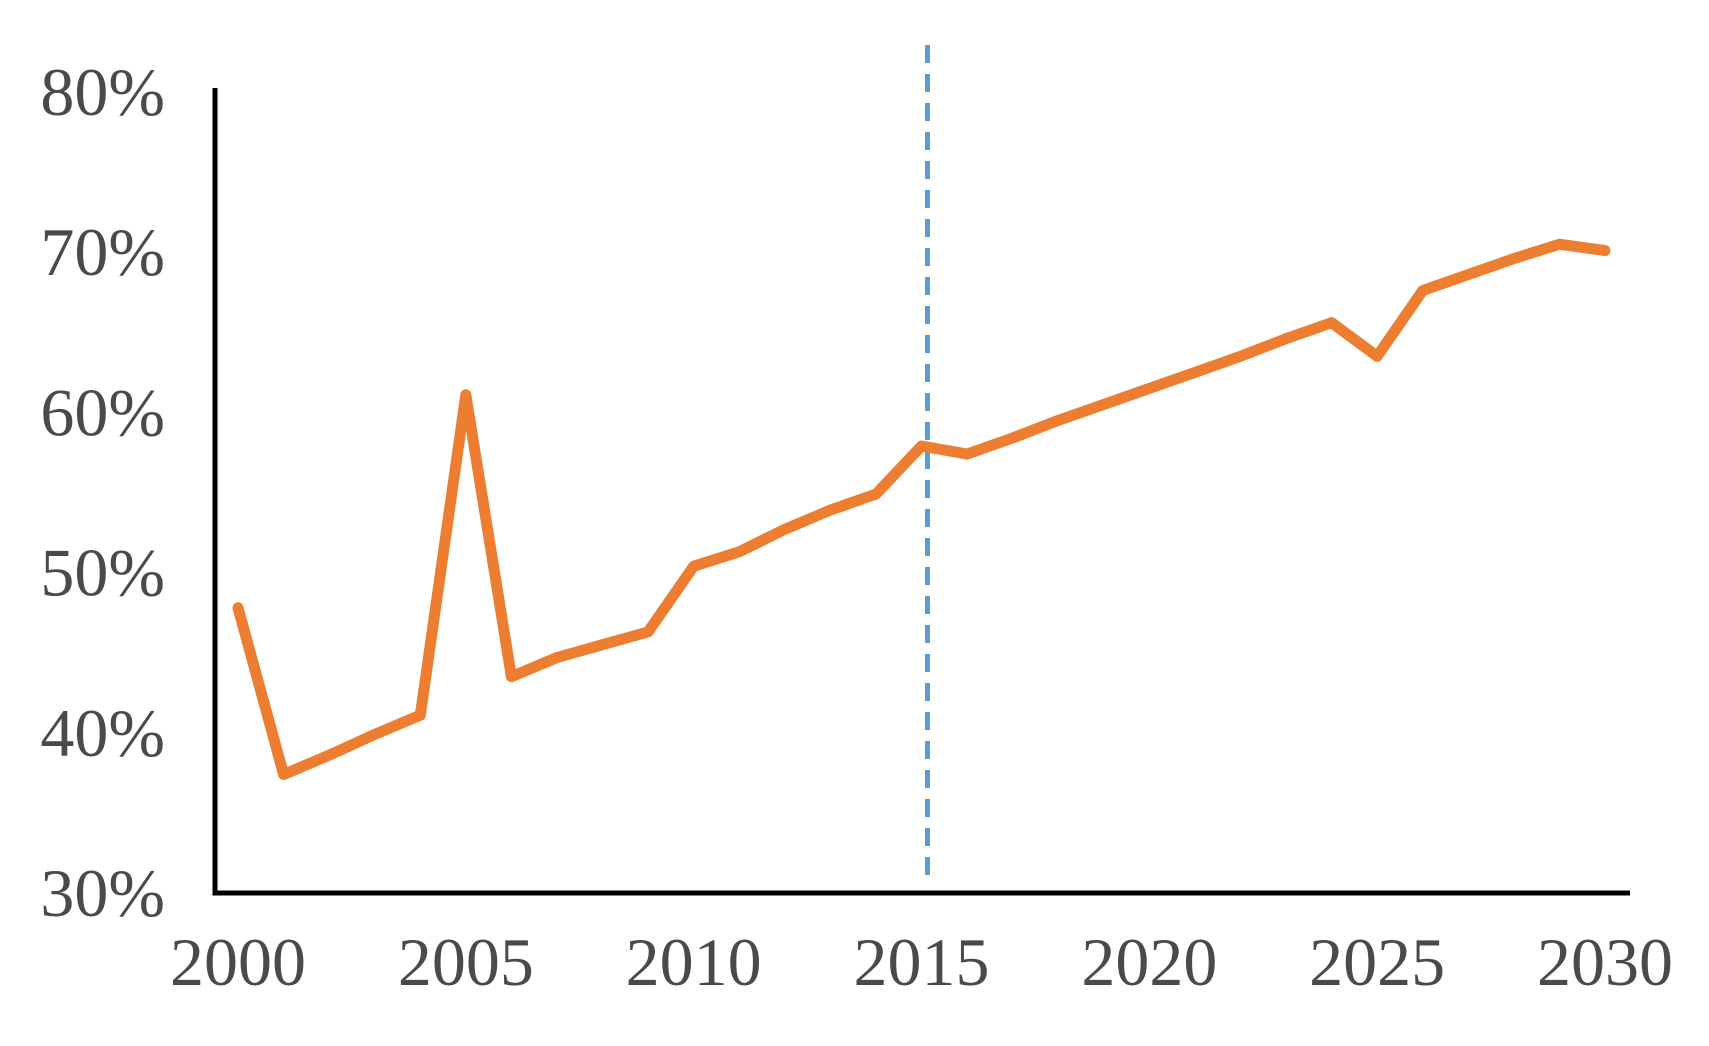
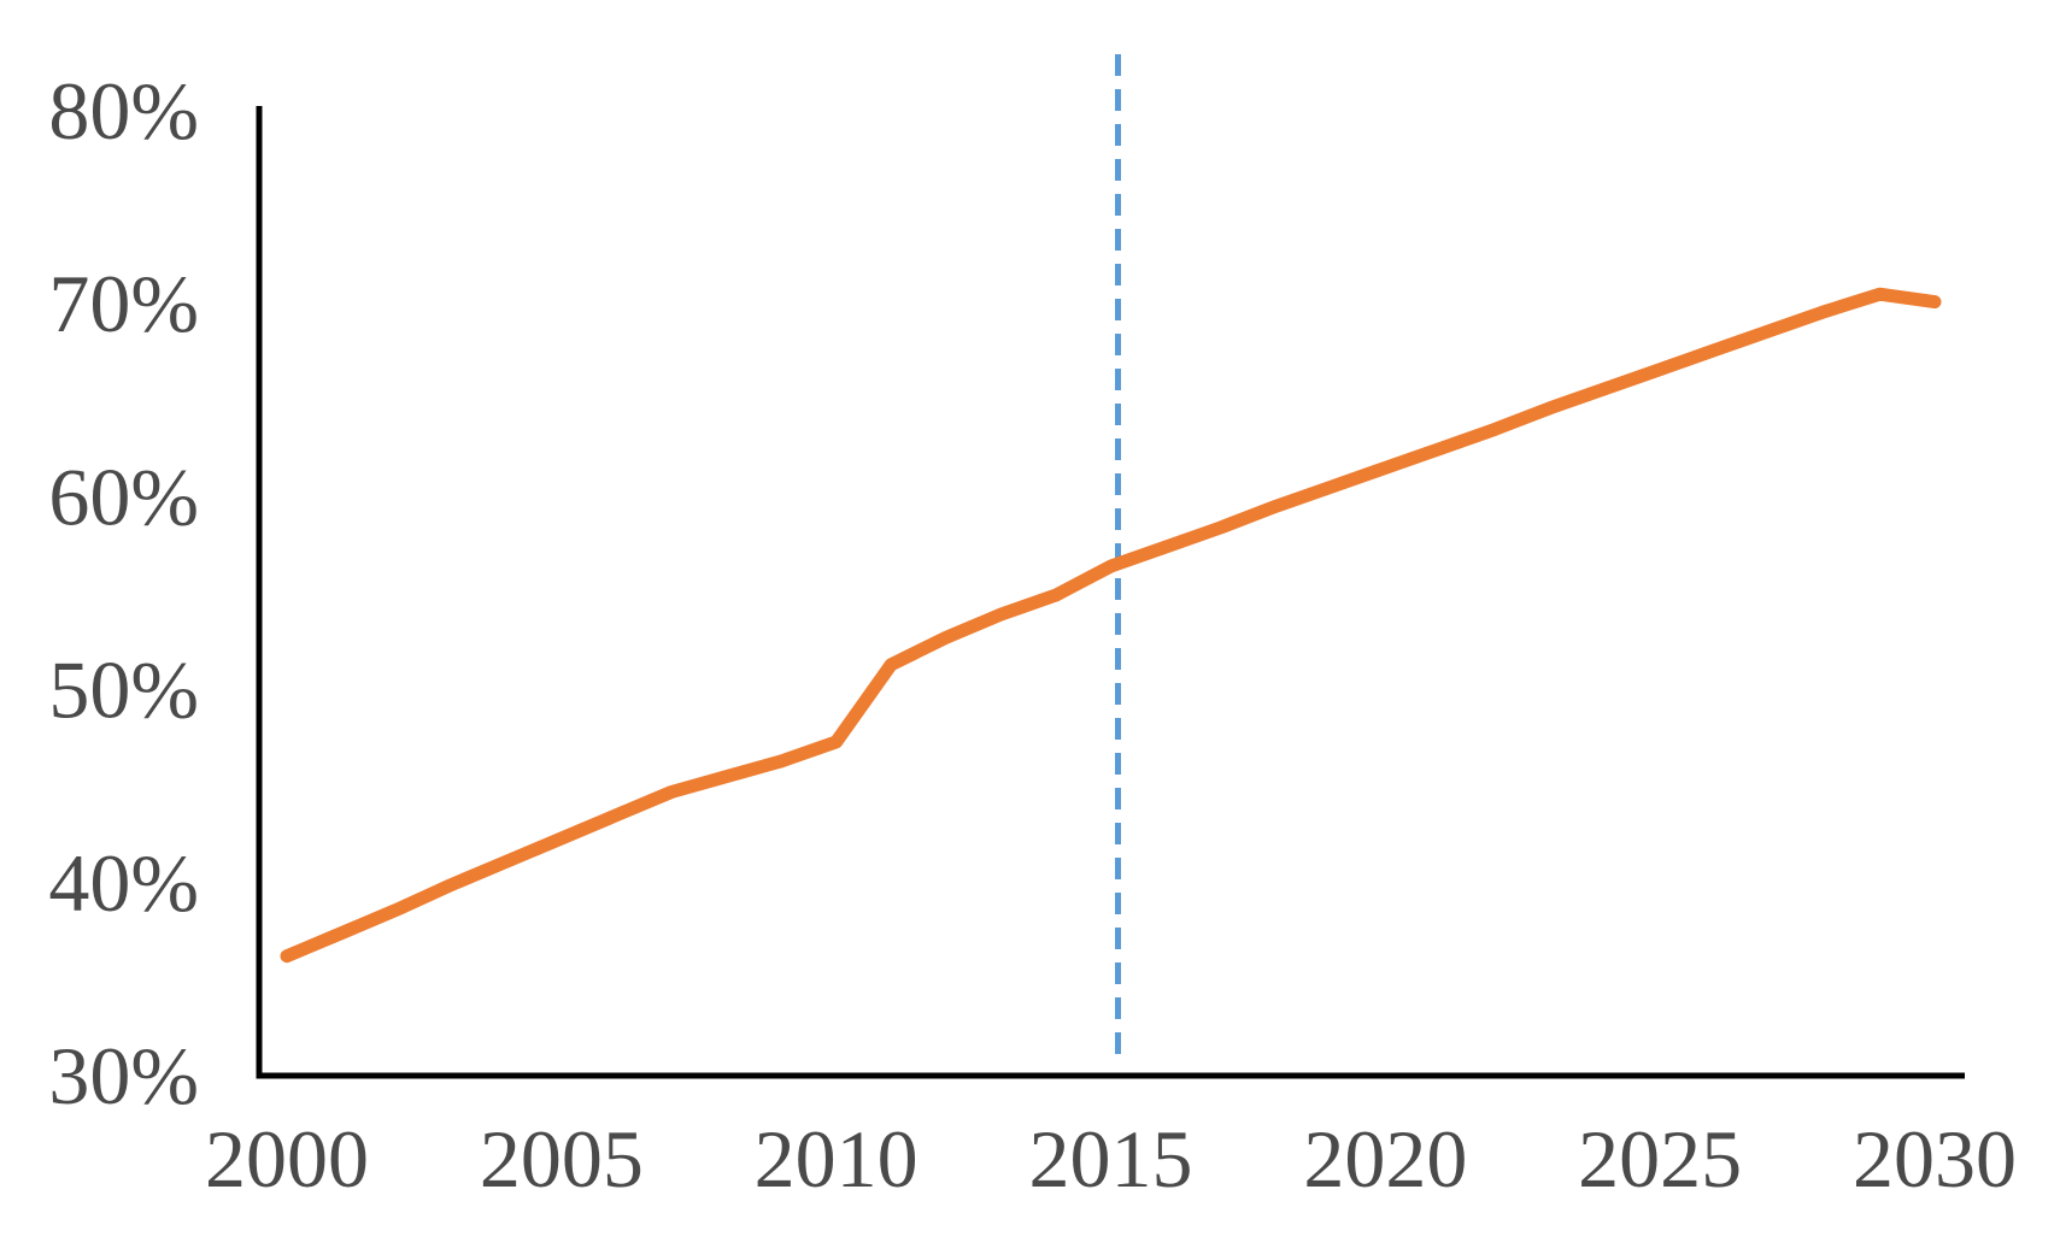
2000: 47.8% -> 36.2%
2005: 61.1% -> 42.3%
2010: 50.4% -> 47.3%
2015: 57.9% -> 56.4%
2025: 63.5% -> 66.6%
